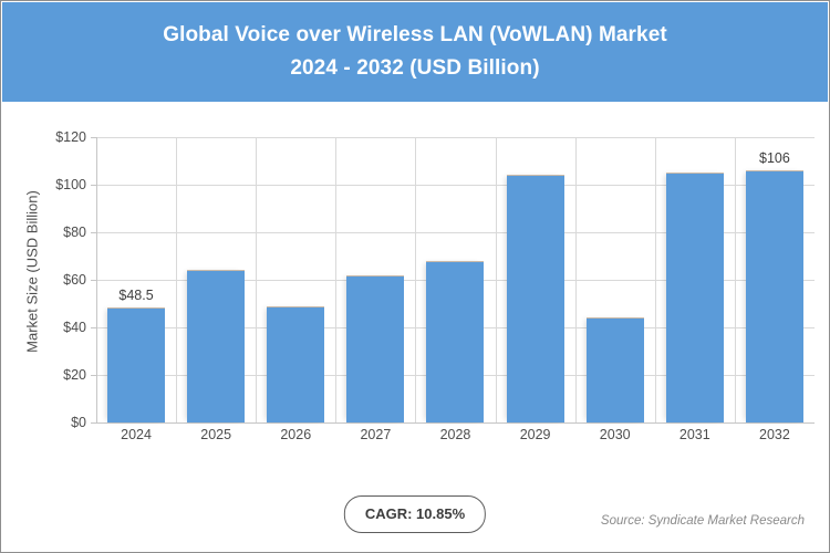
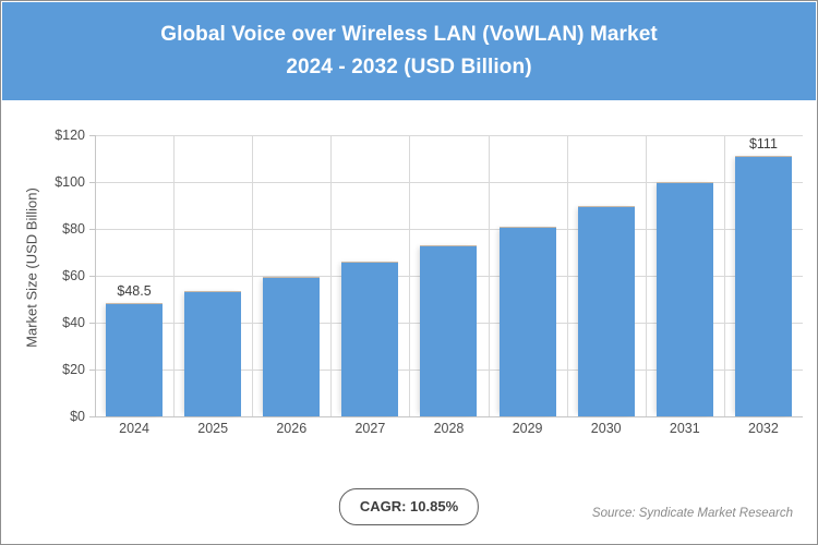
2025: $64 -> $54
2026: $49 -> $60
2027: $62 -> $66
2028: $68 -> $73
2029: $104 -> $81
2030: $44 -> $90
2031: $105 -> $100
2032: $106 -> $111
